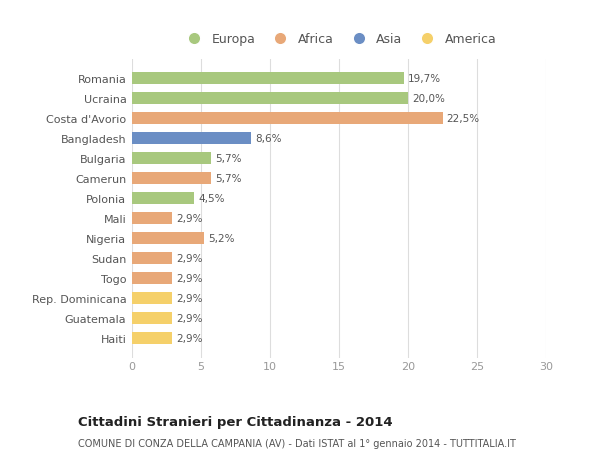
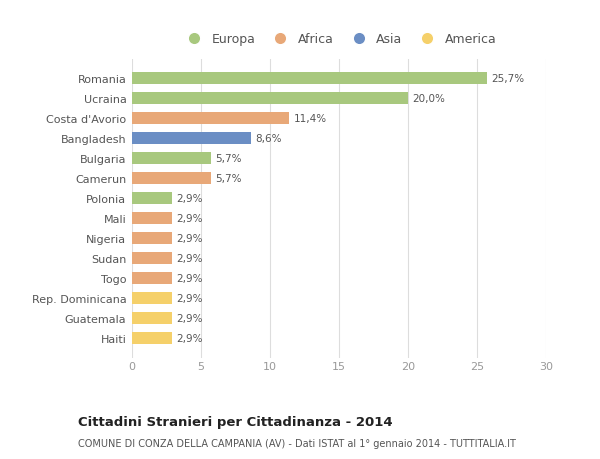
Romania: 19,7% -> 25,7%
Costa d'Avorio: 22,5% -> 11,4%
Polonia: 4,5% -> 2,9%
Nigeria: 5,2% -> 2,9%
